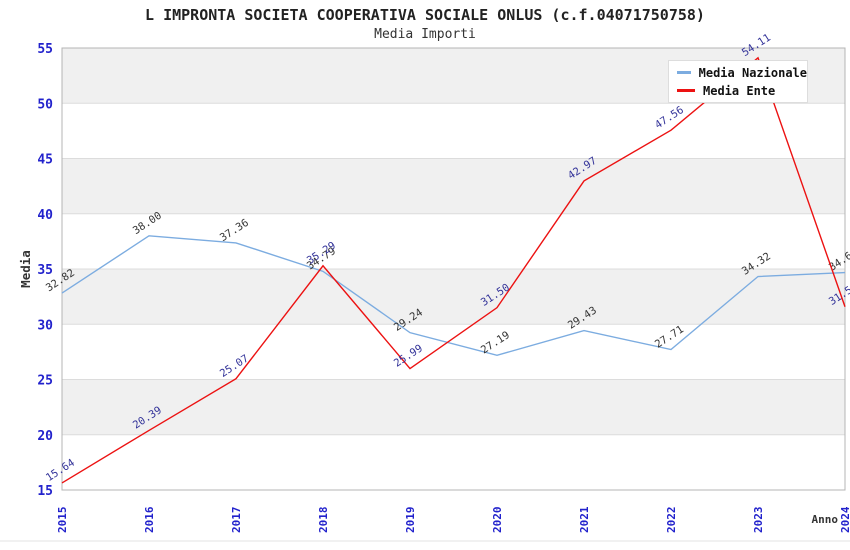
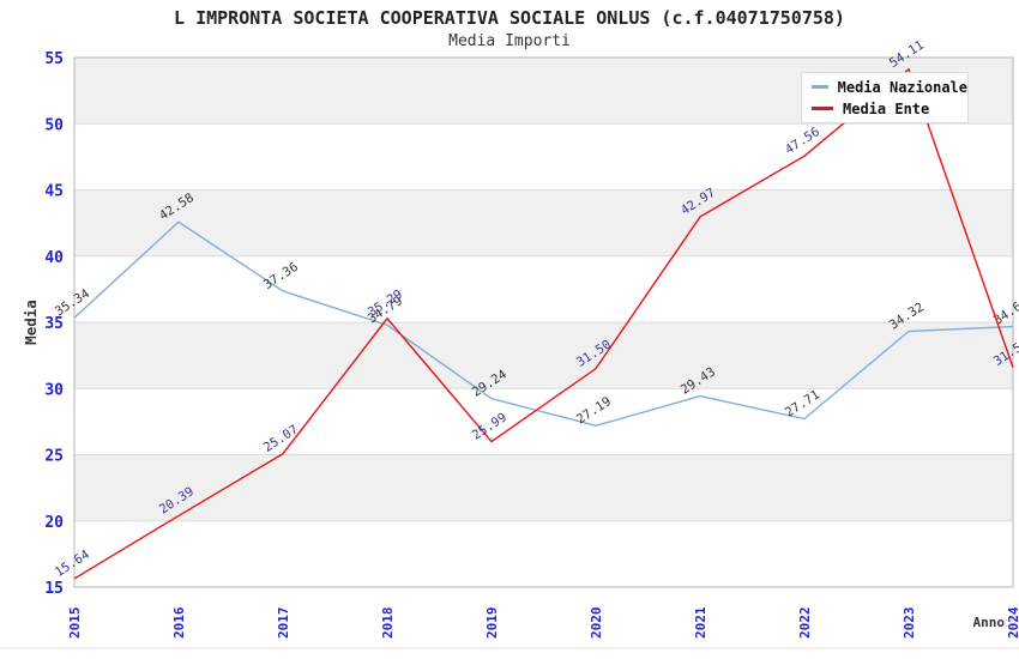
Media Nazionale/2015: 32.82 -> 35.34
Media Nazionale/2016: 38.00 -> 42.58
